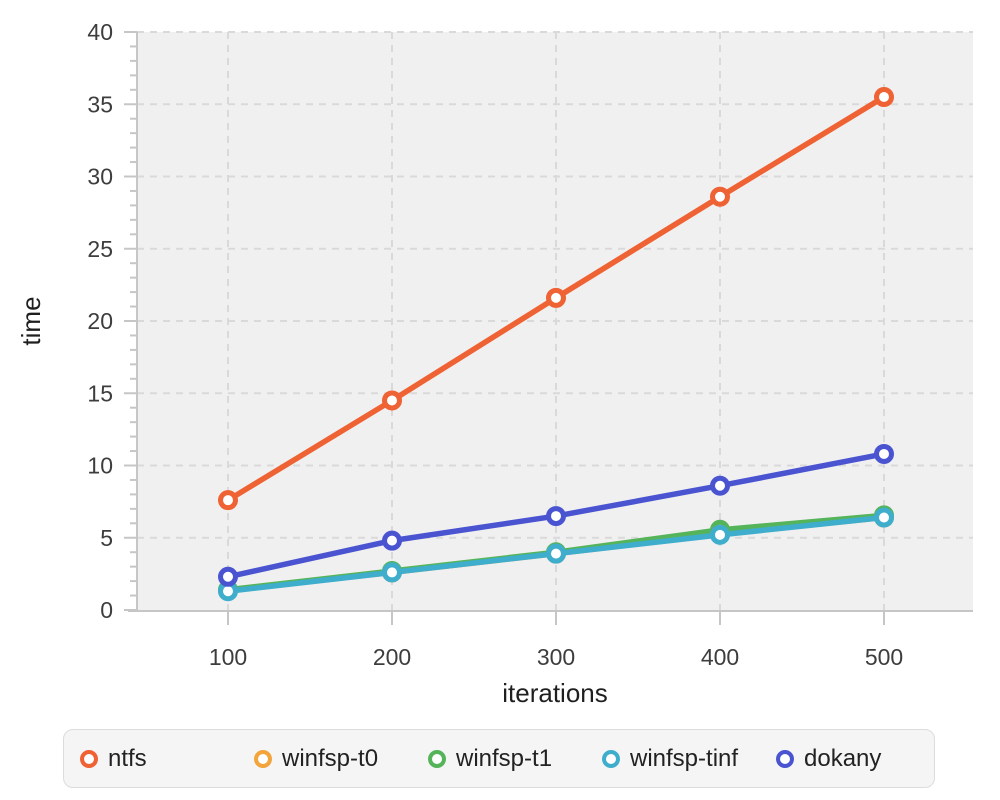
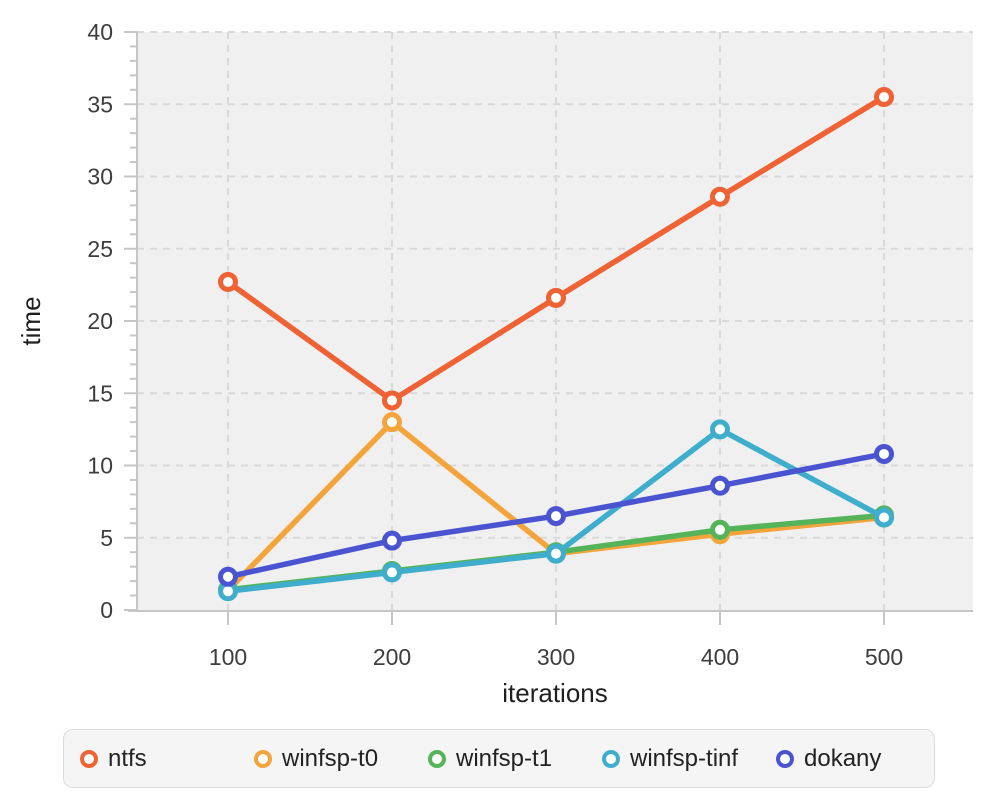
ntfs/100: 7.6 -> 22.7
winfsp-t0/200: 2.6 -> 13.0
winfsp-tinf/400: 5.2 -> 12.5
